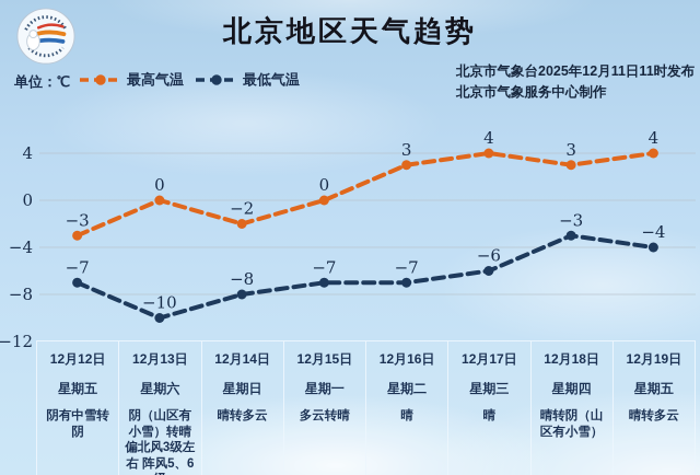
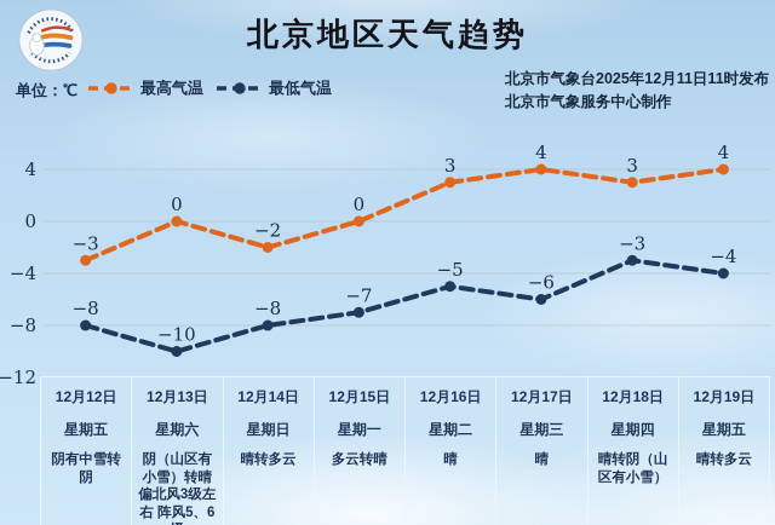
最低气温/12月12日: −7 -> −8
最低气温/12月16日: −7 -> −5
